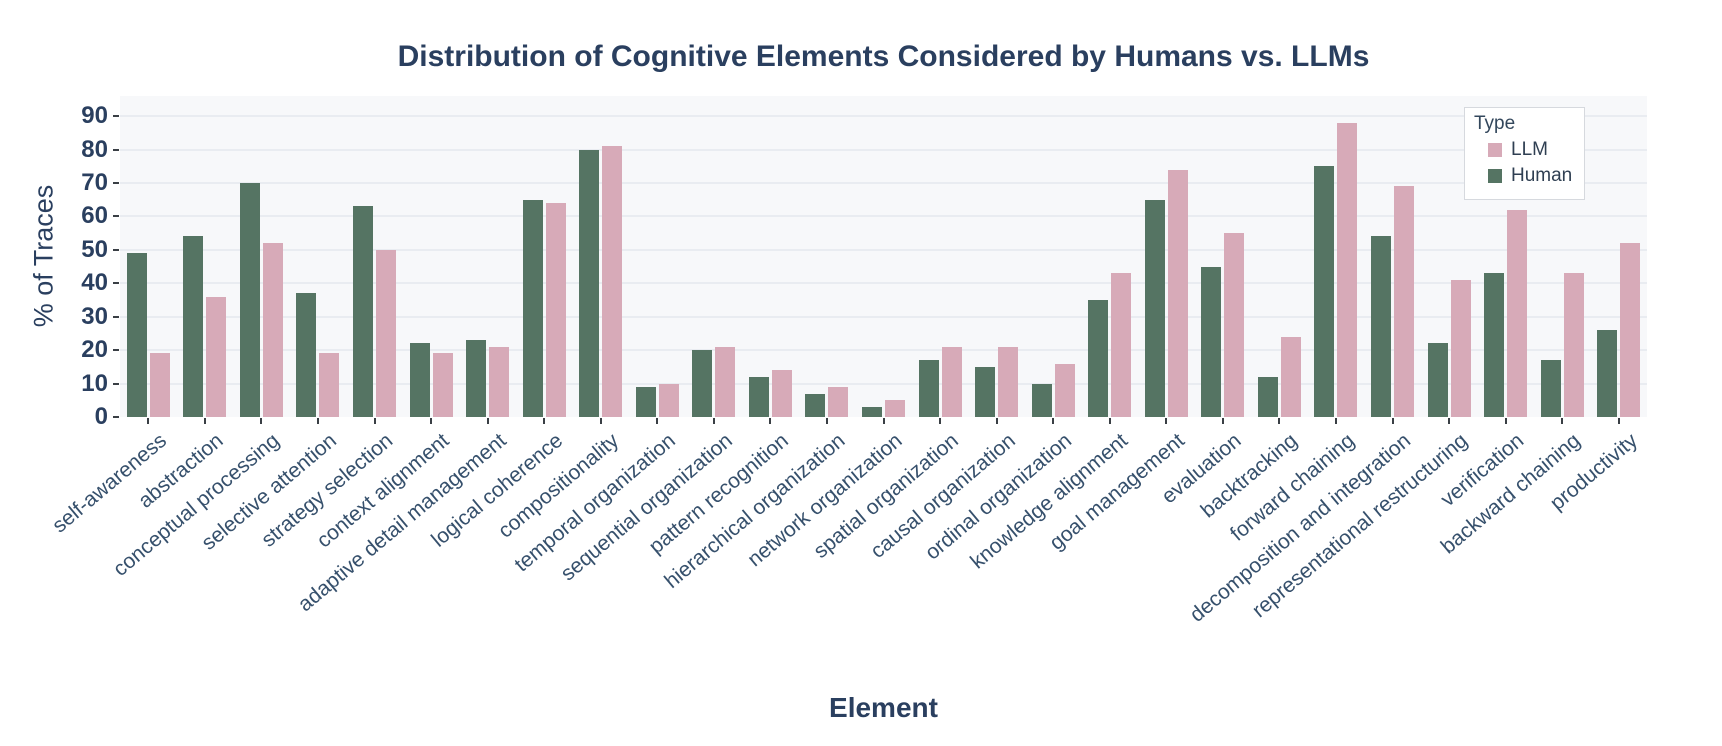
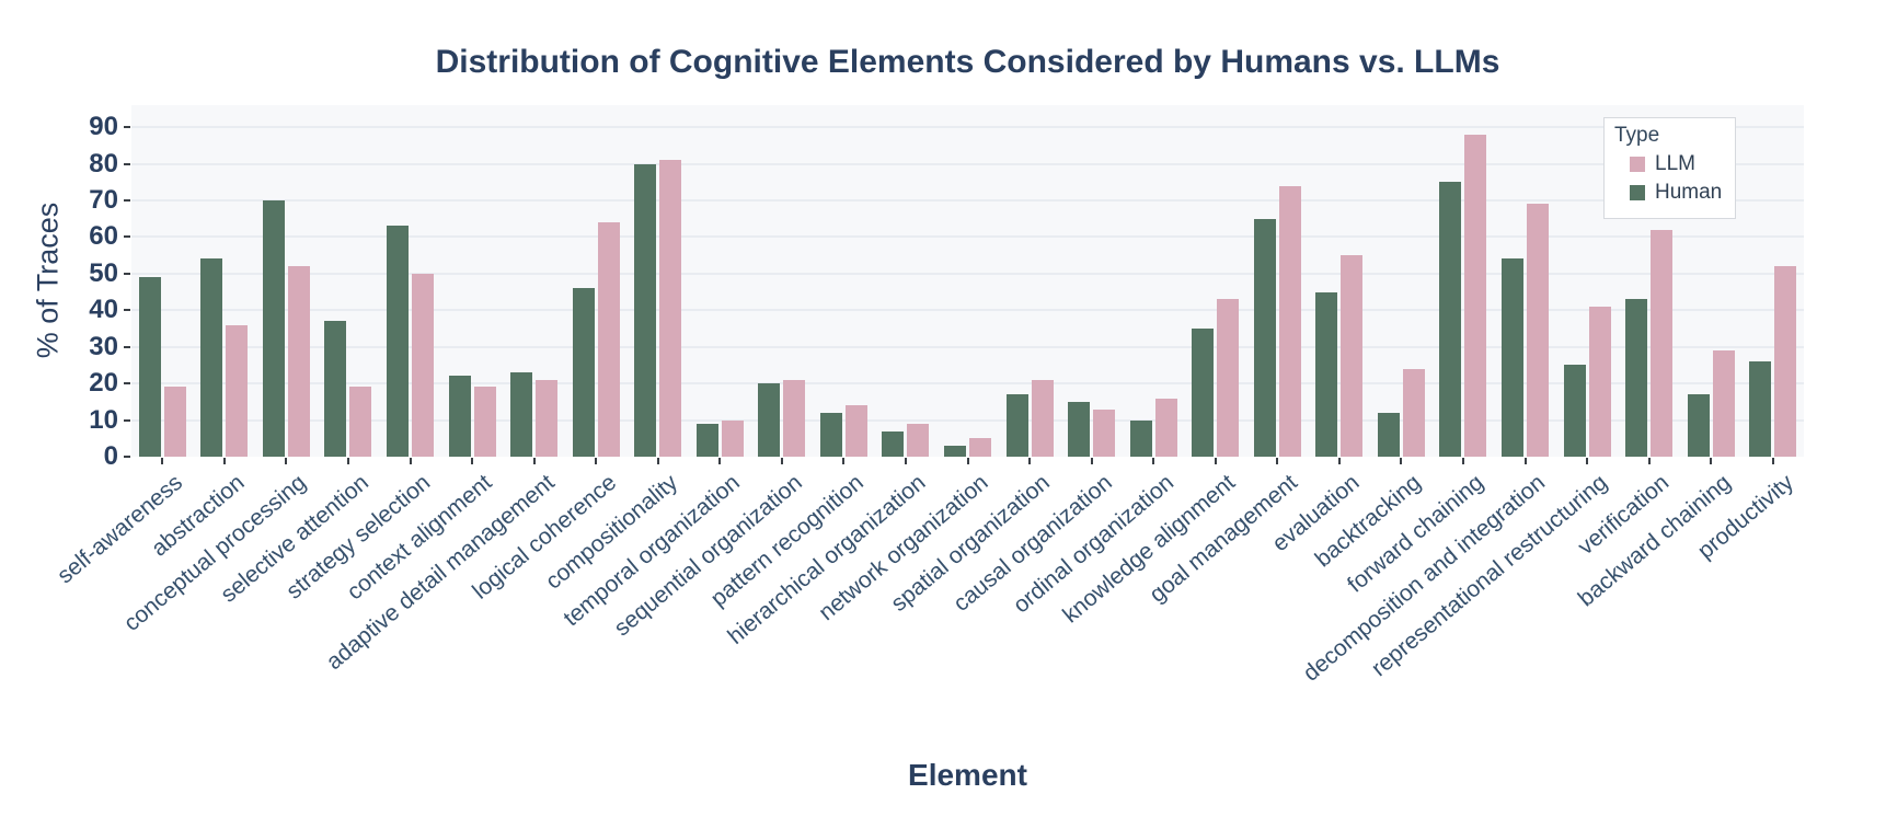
Human/logical coherence: 65 -> 46
LLM/causal organization: 21 -> 13
Human/representational restructuring: 22 -> 25
LLM/backward chaining: 43 -> 29
